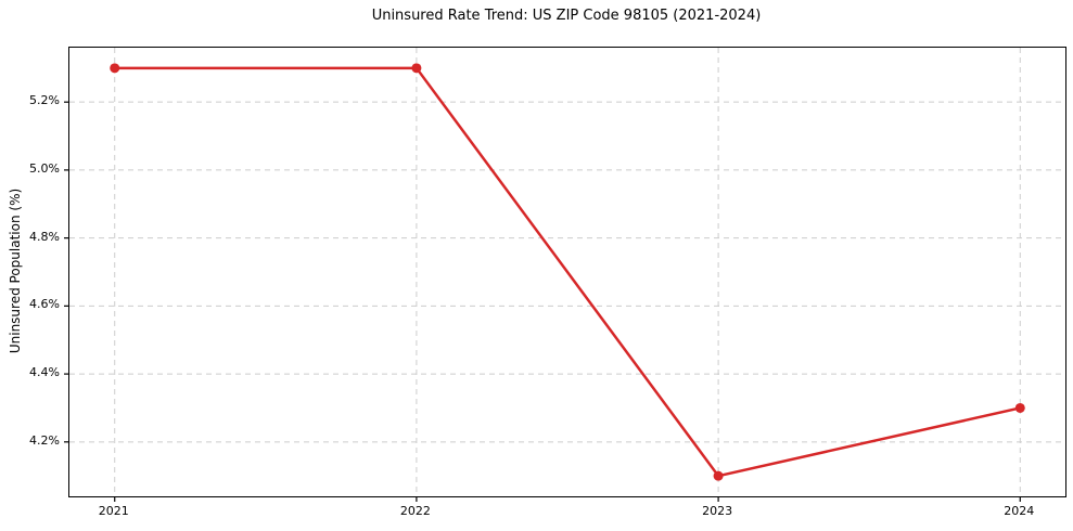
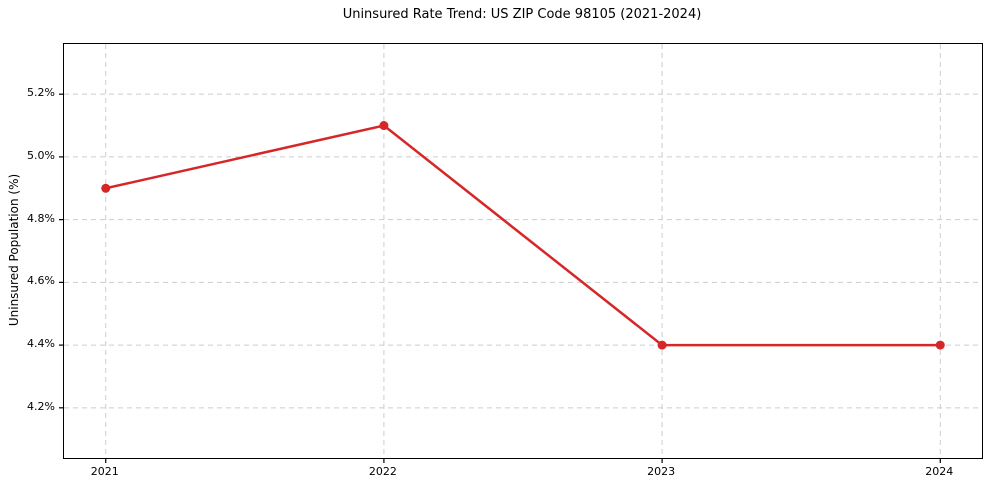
2021: 5.3% -> 4.9%
2022: 5.3% -> 5.1%
2023: 4.1% -> 4.4%
2024: 4.3% -> 4.4%
